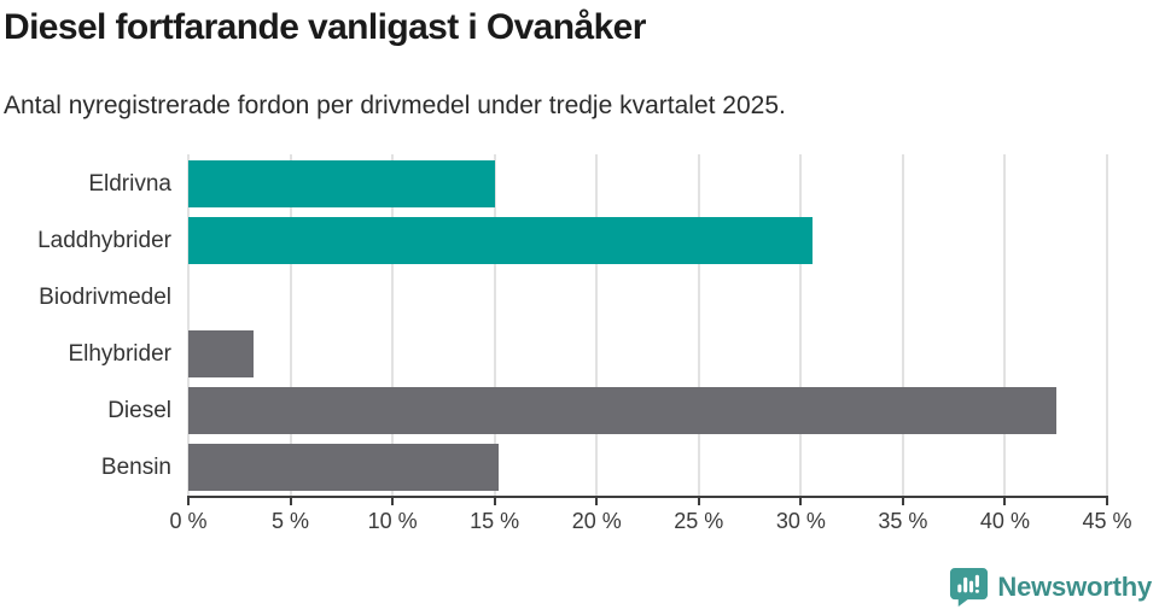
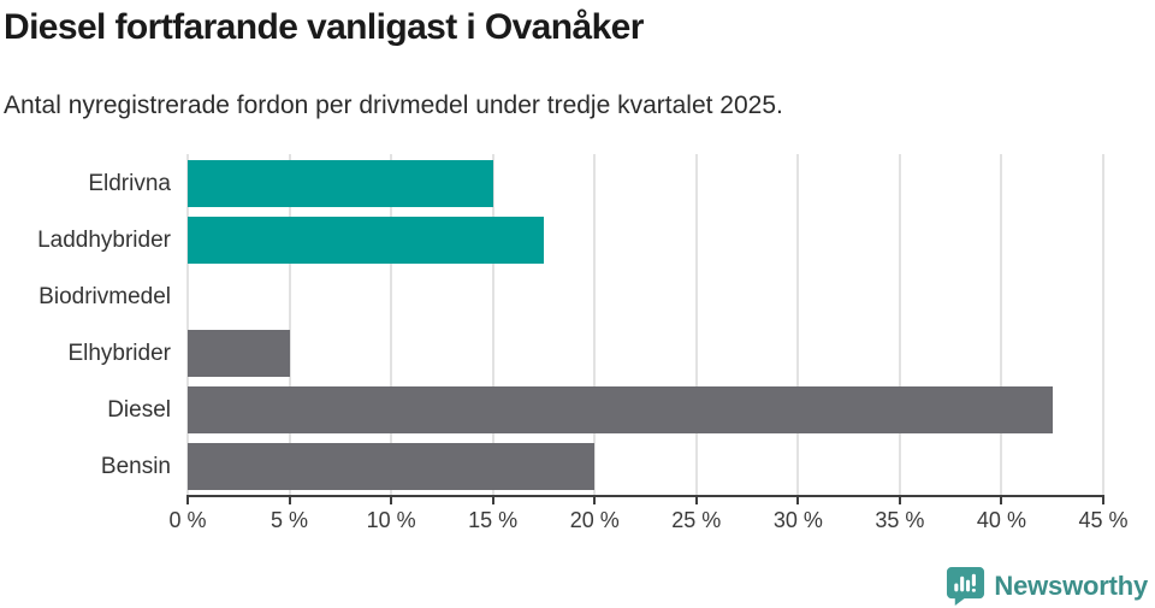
Laddhybrider: 30.6% -> 17.5%
Elhybrider: 3.2% -> 5.0%
Bensin: 15.2% -> 20.0%
